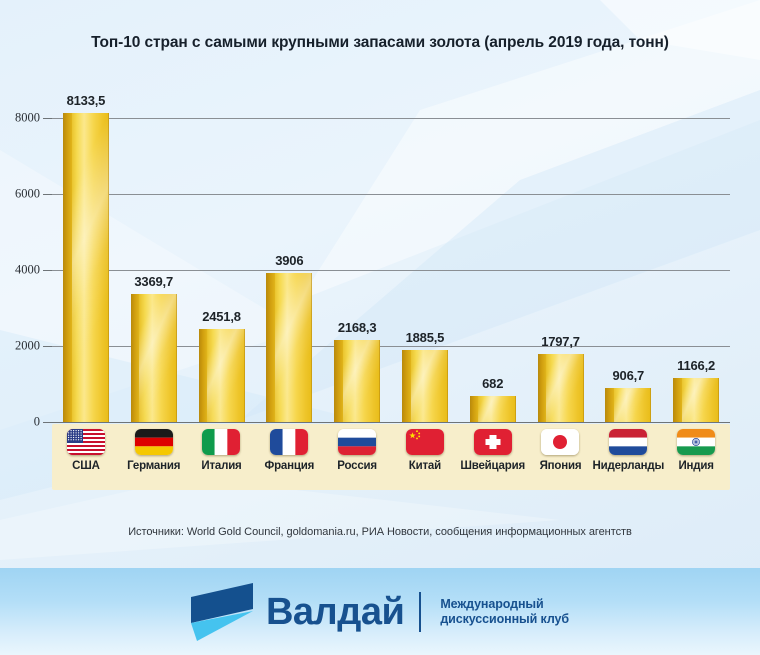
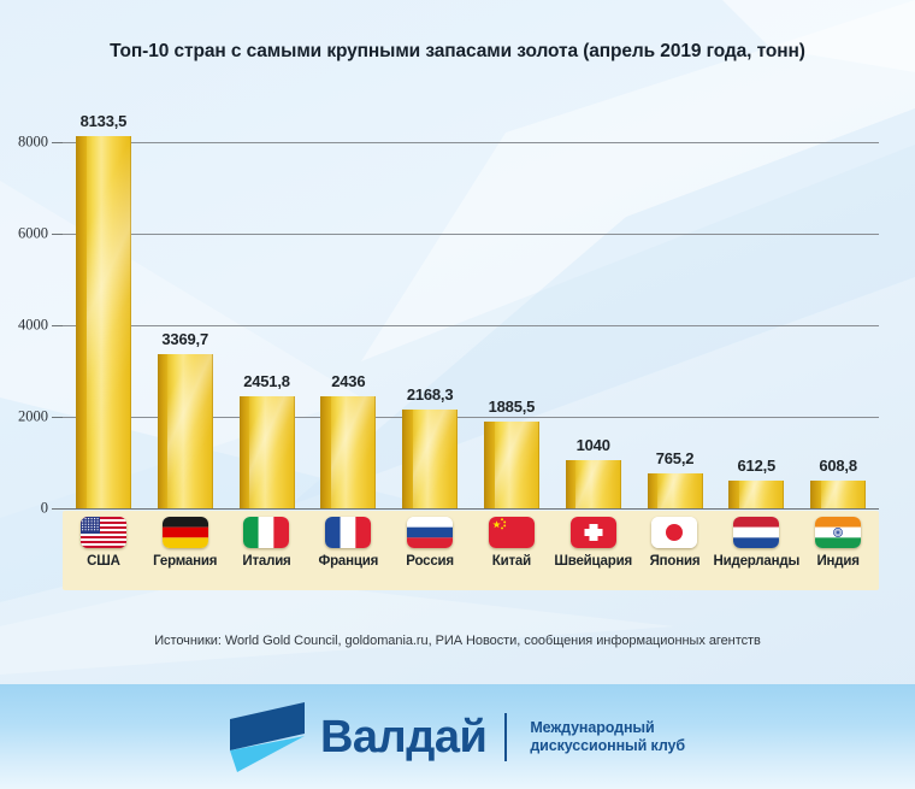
Франция: 3906 -> 2436
Швейцария: 682 -> 1040
Япония: 1797,7 -> 765,2
Нидерланды: 906,7 -> 612,5
Индия: 1166,2 -> 608,8
